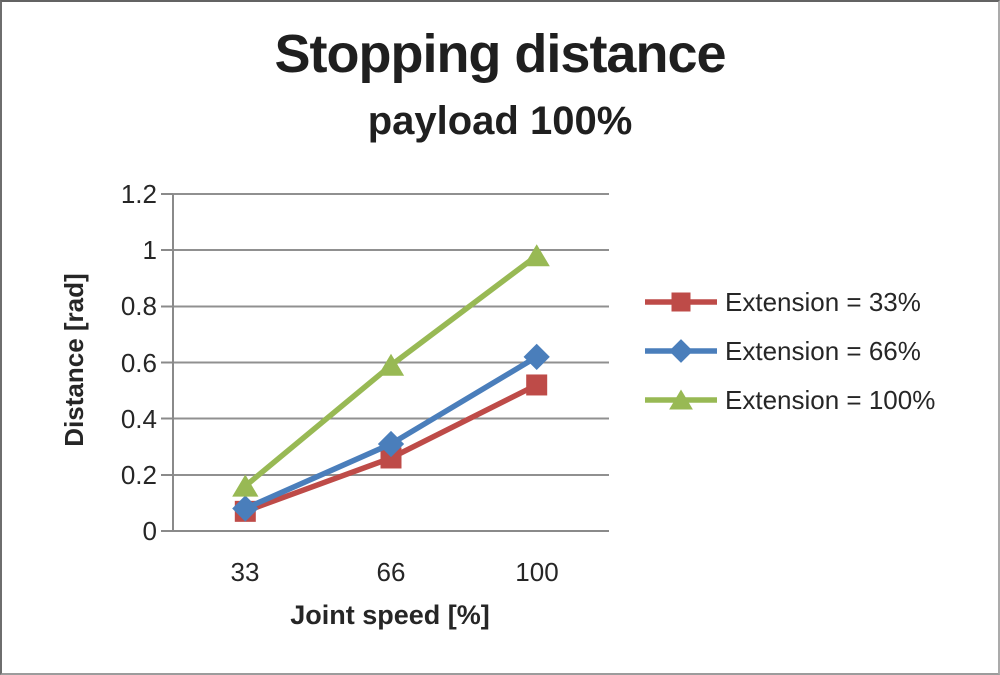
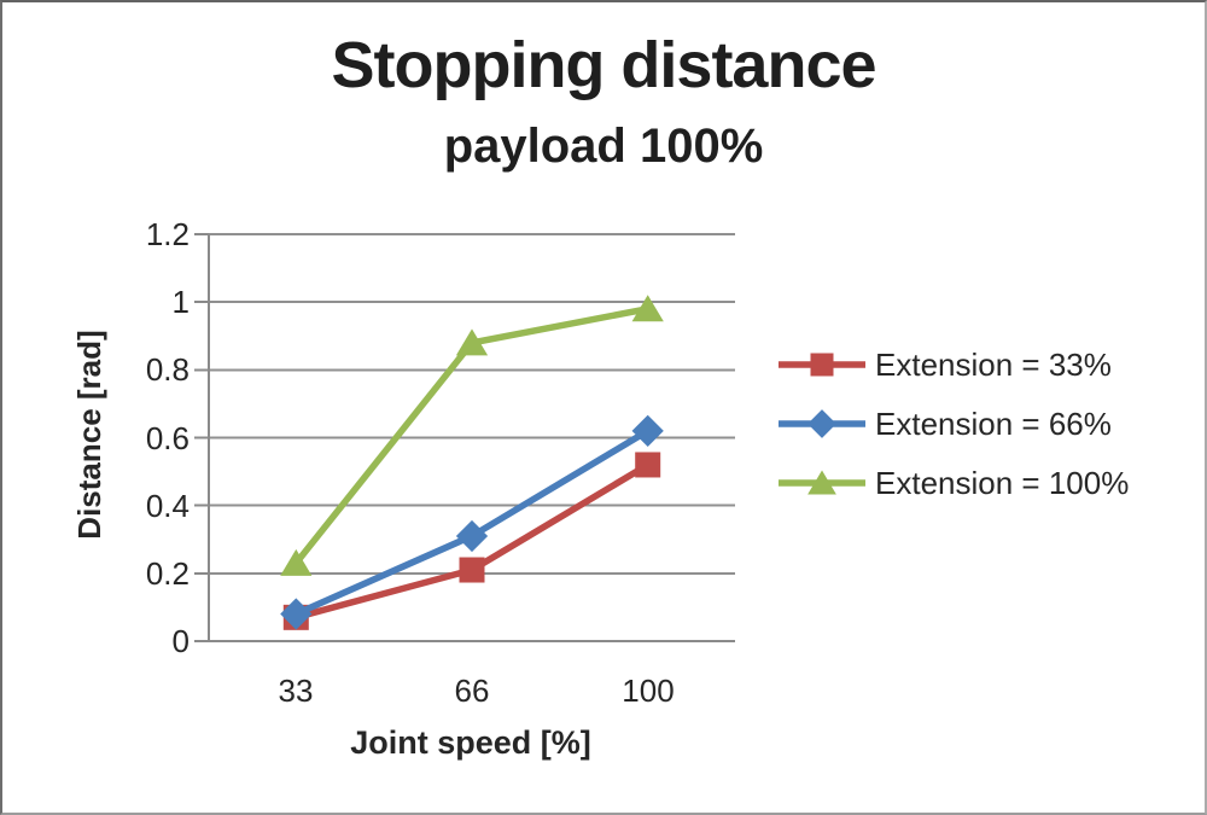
Extension = 100%/33: 0.16 -> 0.23
Extension = 33%/66: 0.26 -> 0.21
Extension = 100%/66: 0.59 -> 0.88
